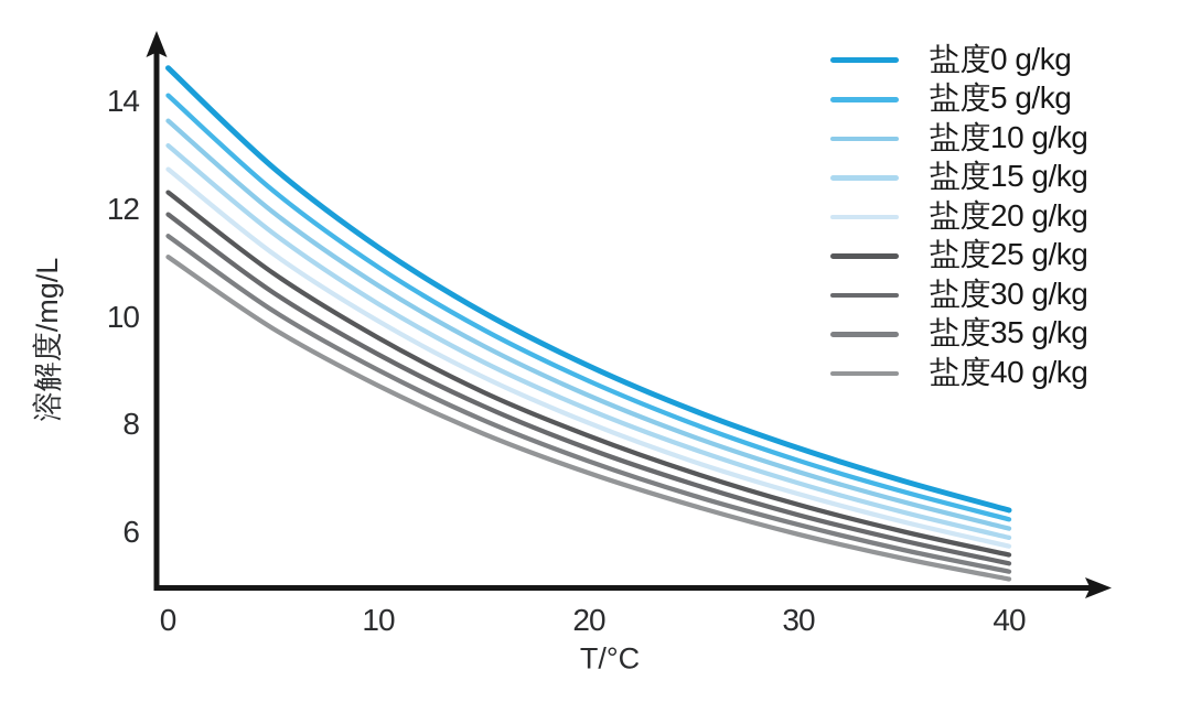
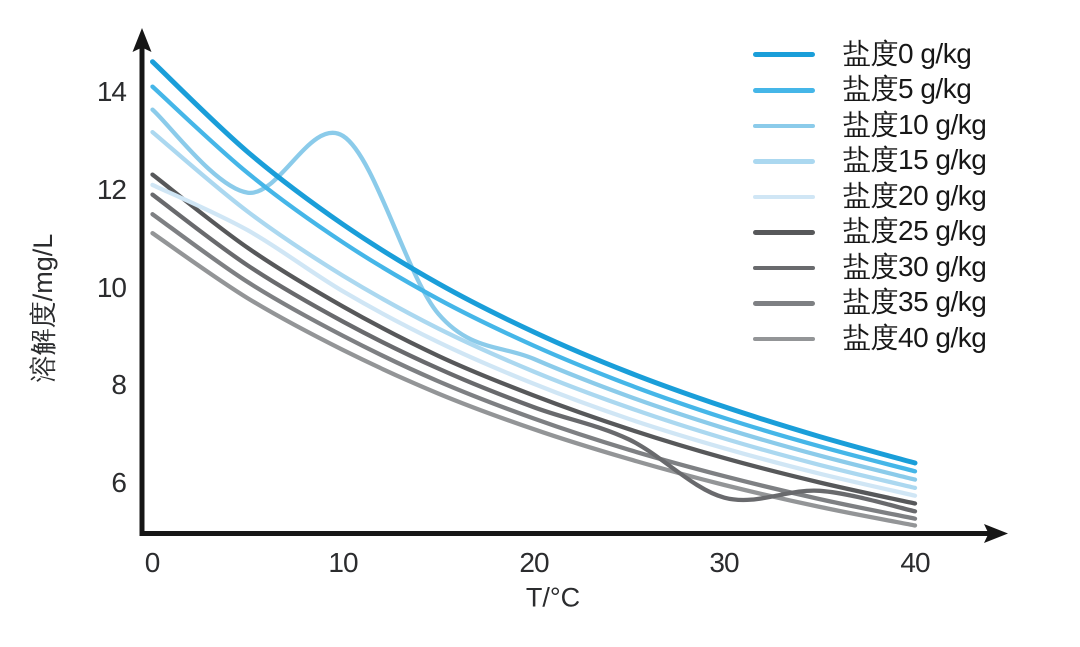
盐度20 g/kg/0: 12.7 -> 12.1
盐度10 g/kg/10: 10.6 -> 13.1
盐度30 g/kg/30: 6.3 -> 5.7
